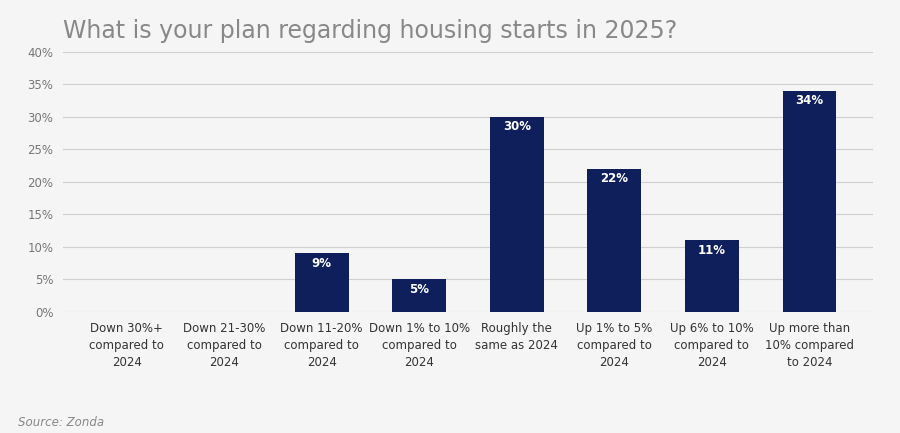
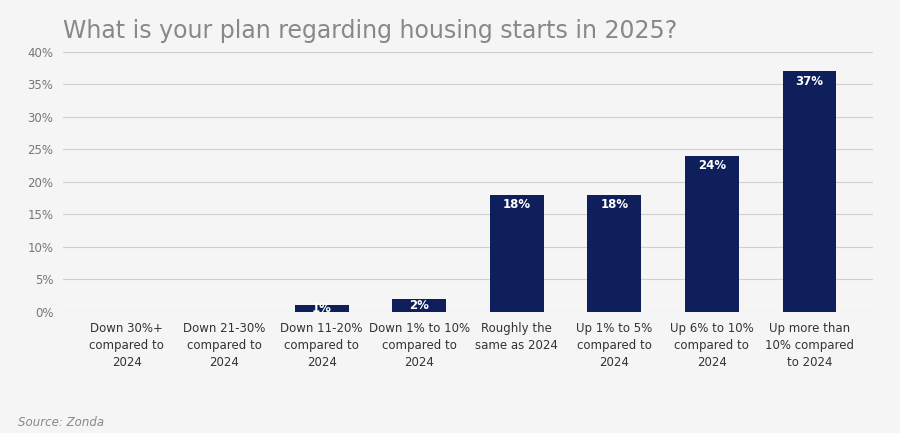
Down 11-20% compared to 2024: 9% -> 1%
Down 1% to 10% compared to 2024: 5% -> 2%
Roughly the same as 2024: 30% -> 18%
Up 1% to 5% compared to 2024: 22% -> 18%
Up 6% to 10% compared to 2024: 11% -> 24%
Up more than 10% compared to 2024: 34% -> 37%
